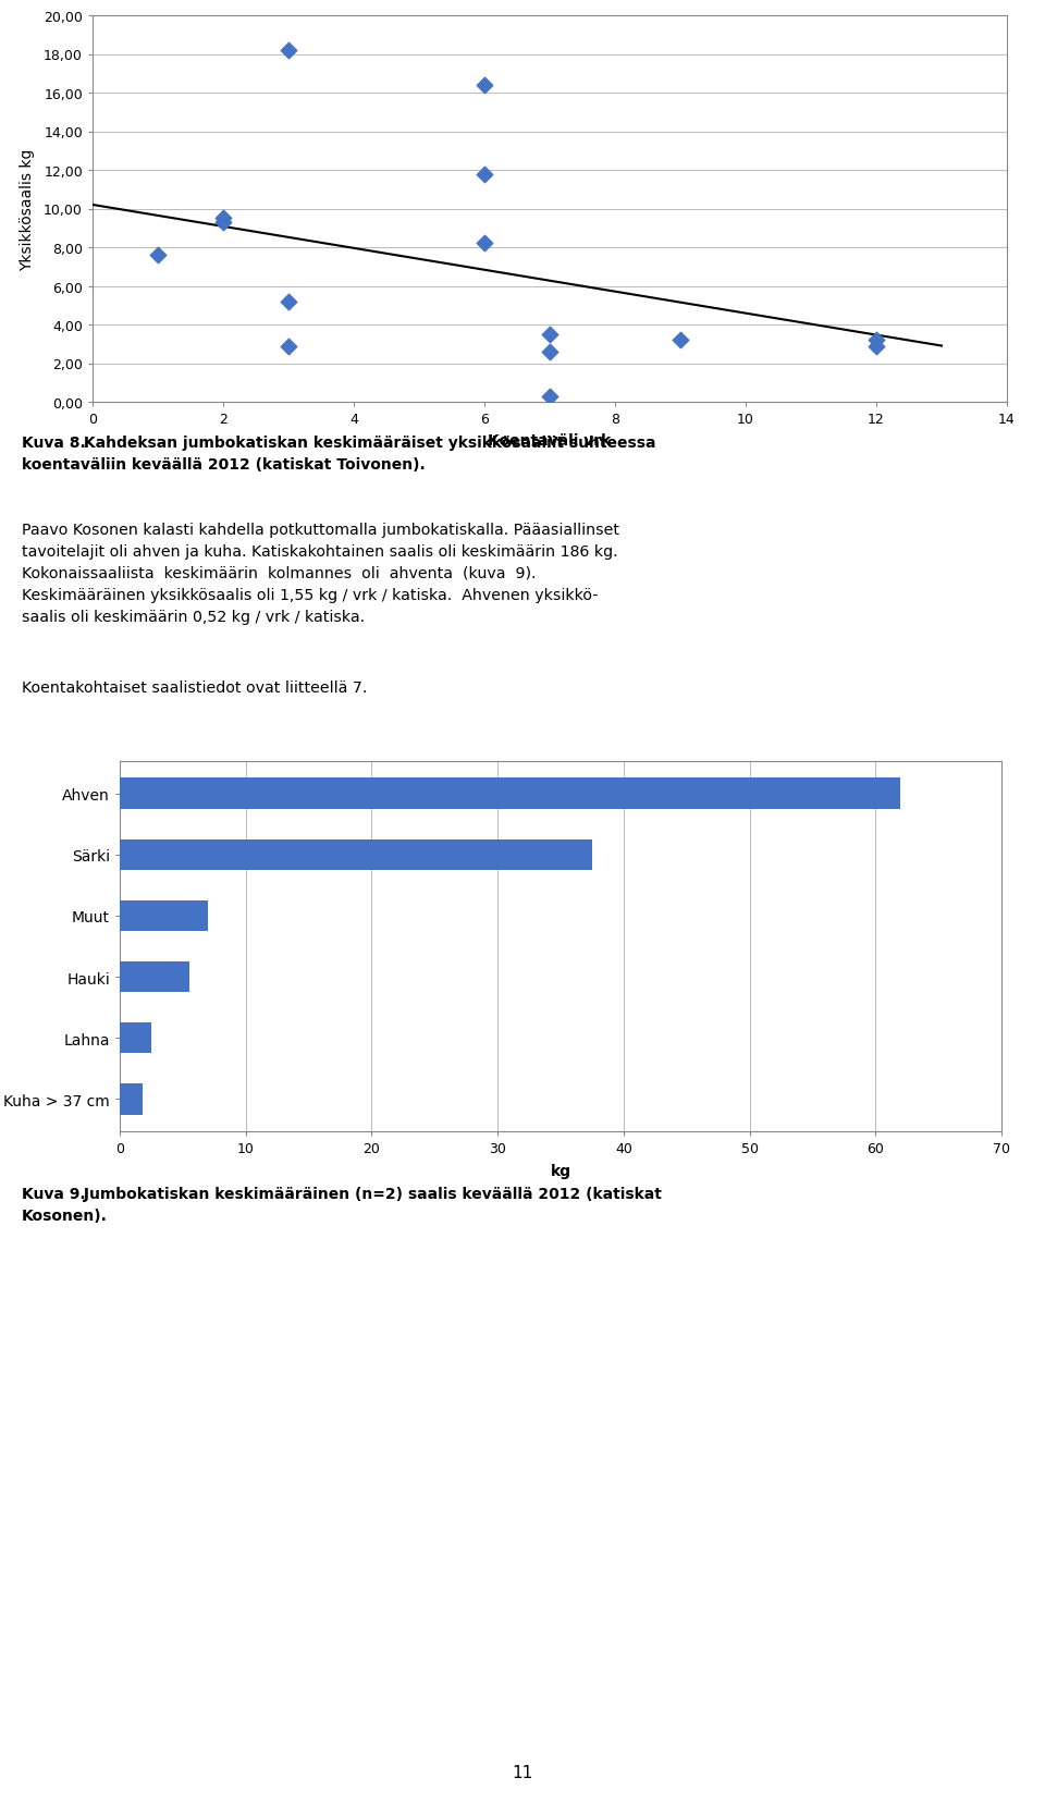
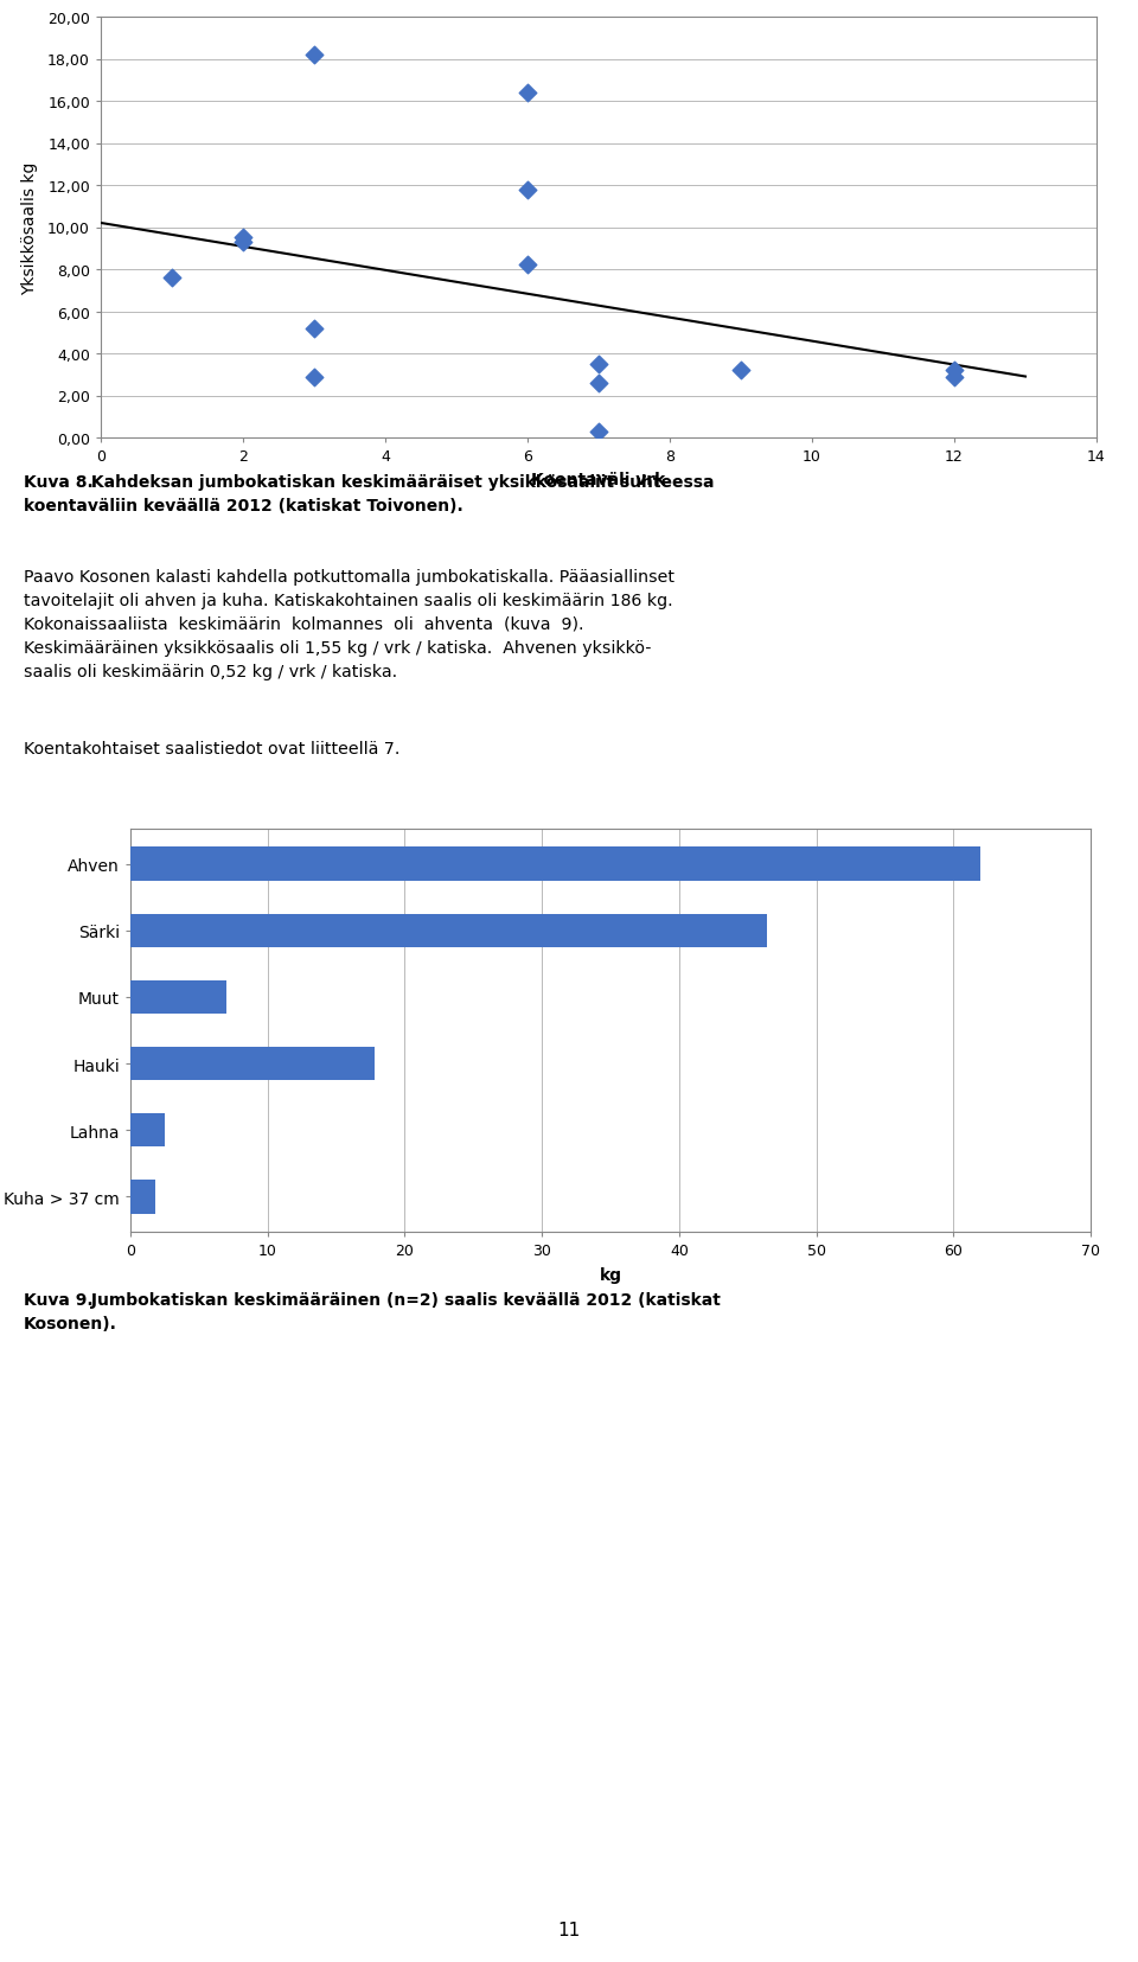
Särki: 37.5 -> 46.4
Hauki: 5.5 -> 17.8
